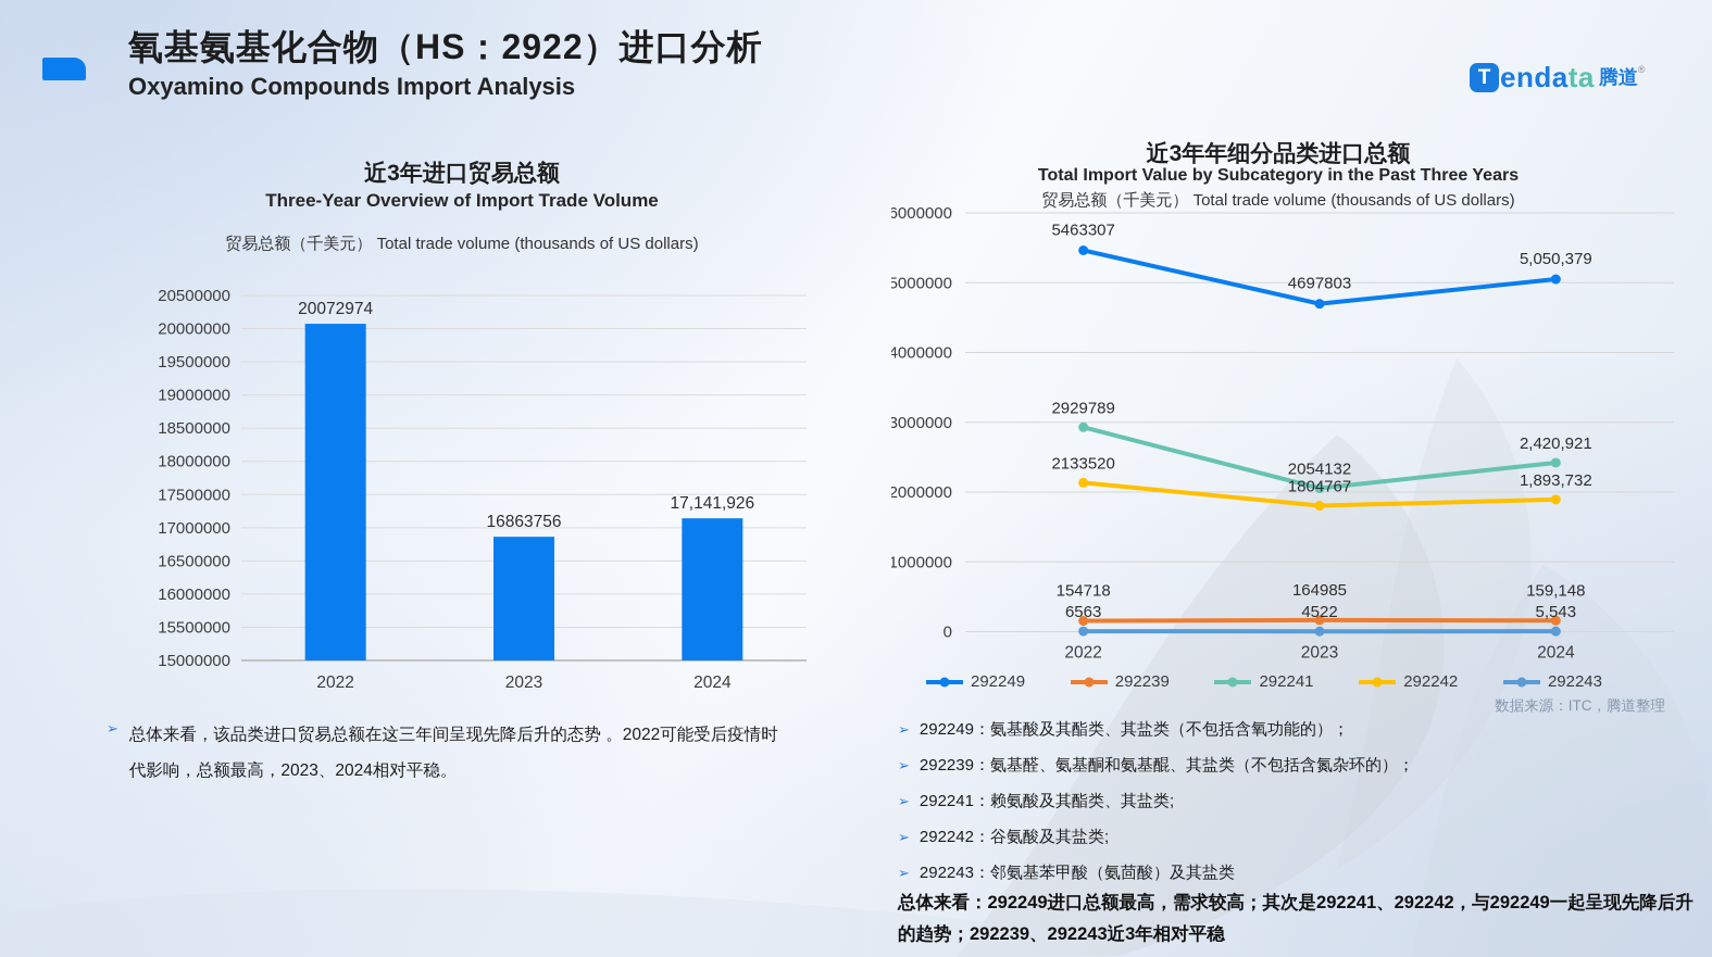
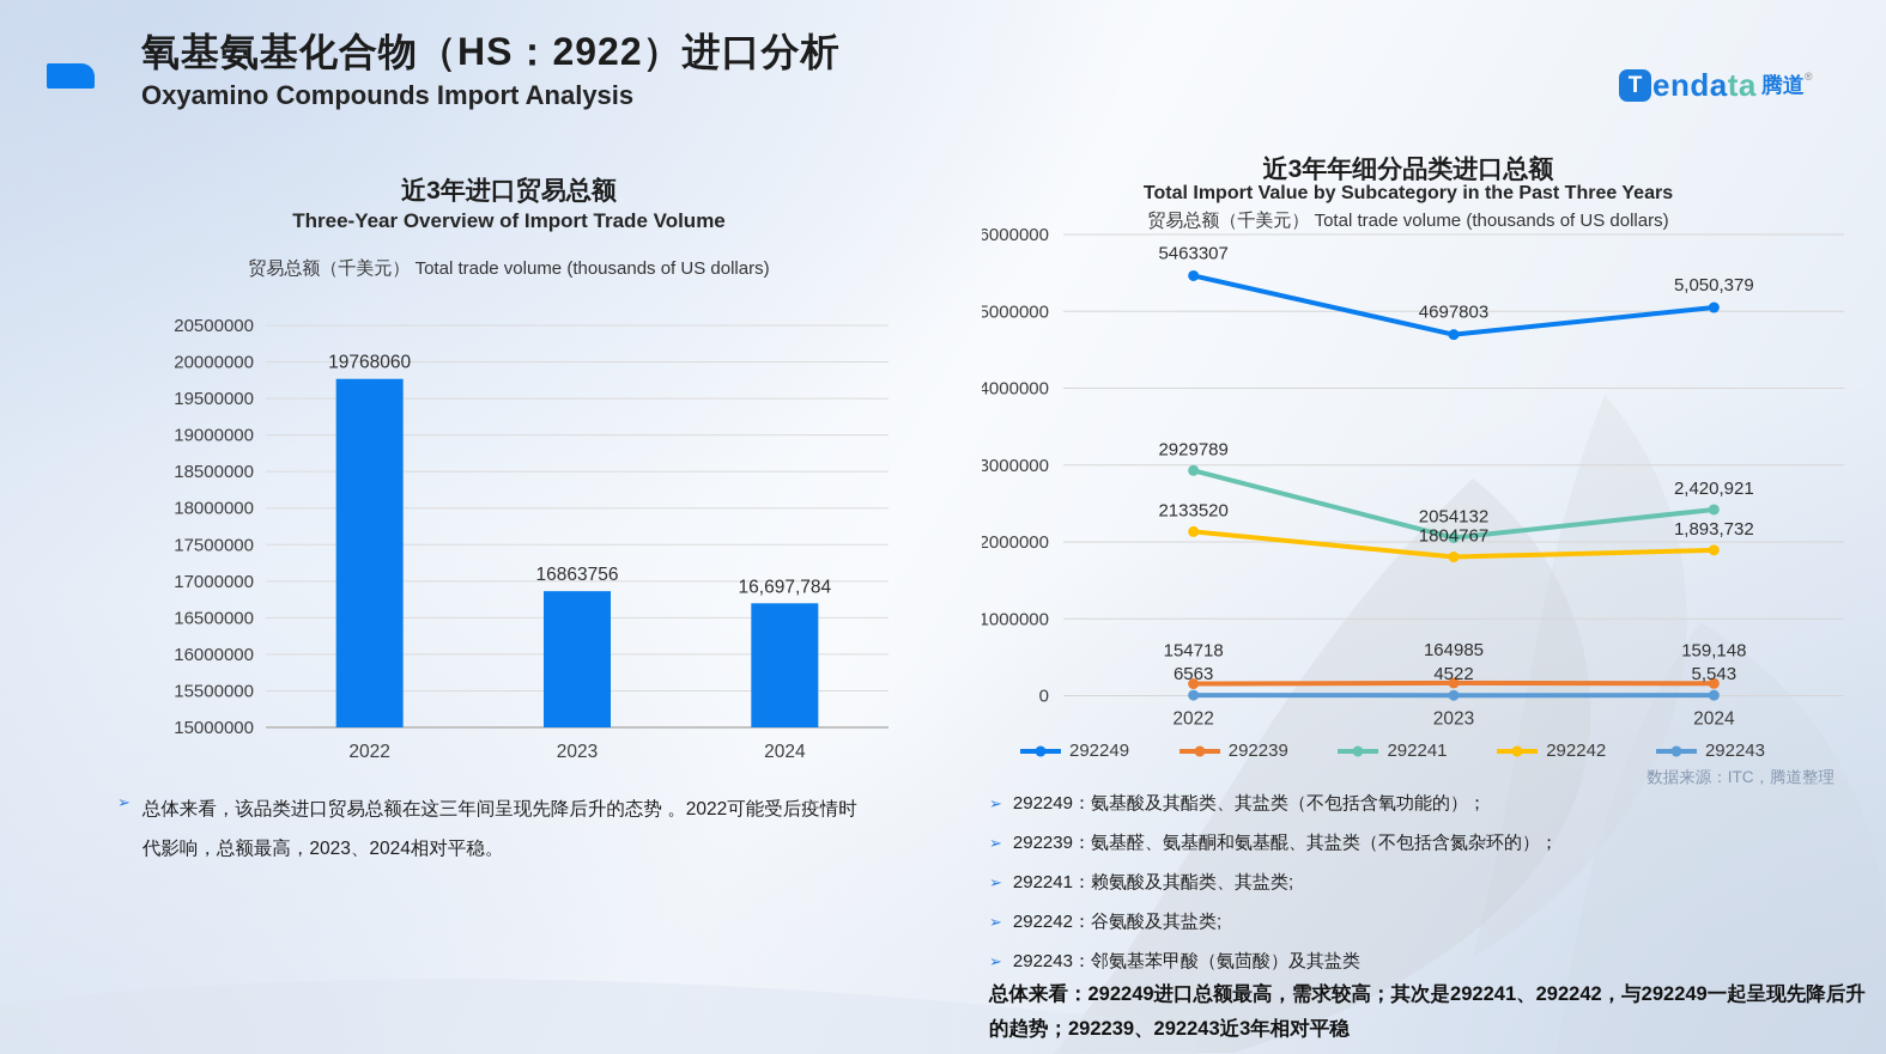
近3年进口贸易总额/2022: 20072974 -> 19768060
近3年进口贸易总额/2024: 17,141,926 -> 16,697,784
